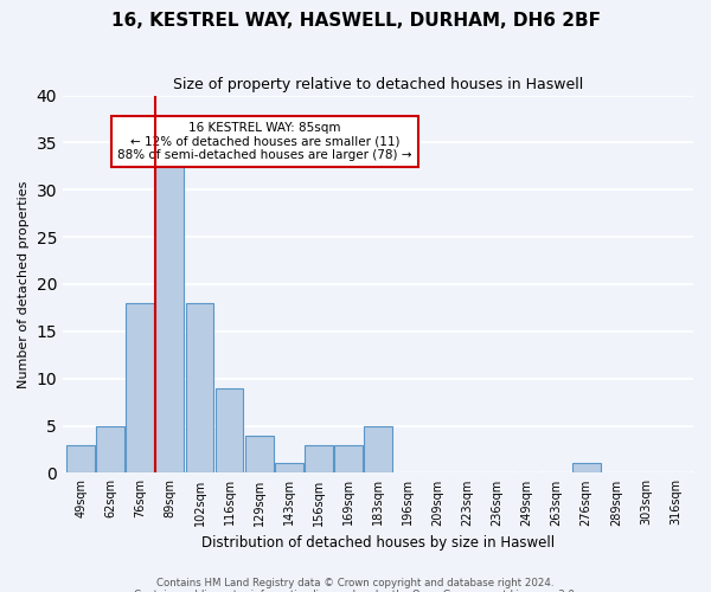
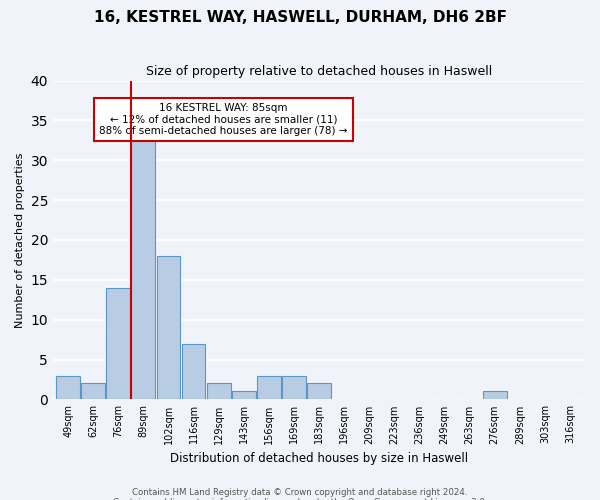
62sqm: 5 -> 2
76sqm: 18 -> 14
116sqm: 9 -> 7
129sqm: 4 -> 2
183sqm: 5 -> 2
